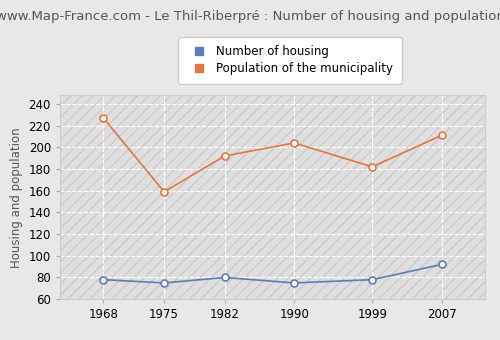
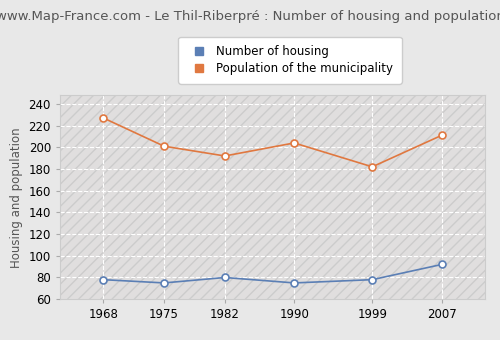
Population of the municipality/1975: 159 -> 201
